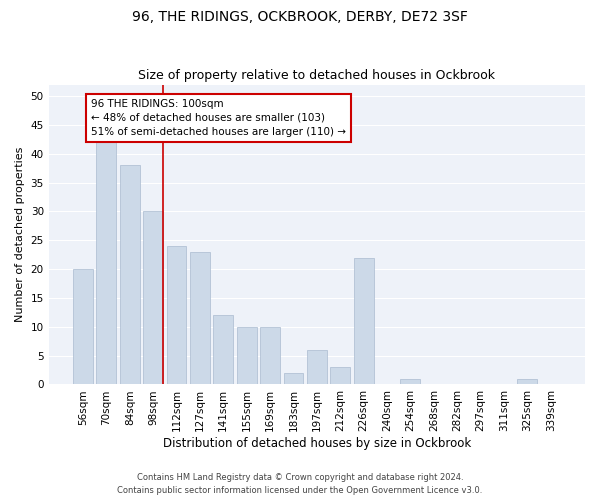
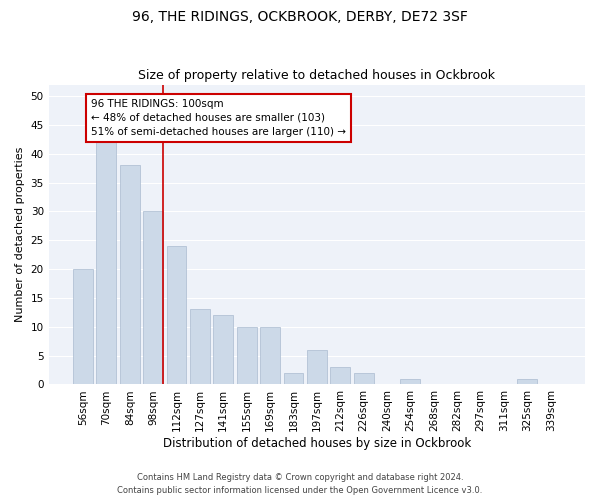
127sqm: 23 -> 13
226sqm: 22 -> 2
